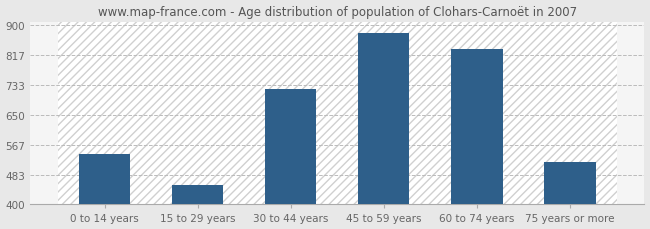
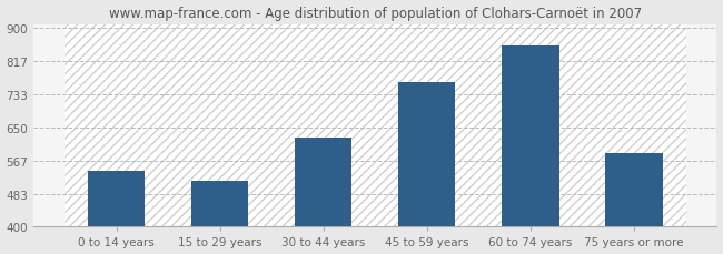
15 to 29 years: 453 -> 515
30 to 44 years: 722 -> 625
45 to 59 years: 878 -> 765
60 to 74 years: 833 -> 855
75 years or more: 519 -> 585
